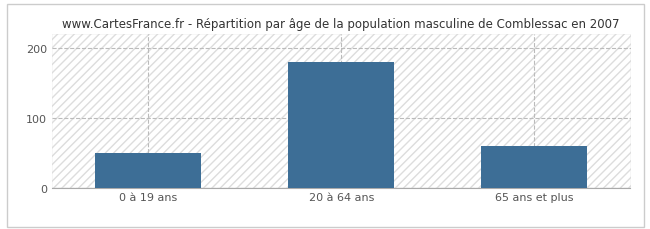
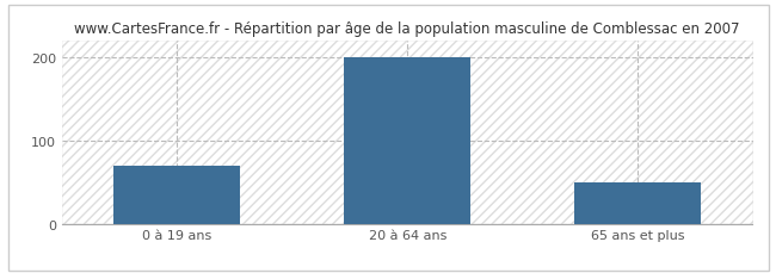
0 à 19 ans: 50 -> 70
20 à 64 ans: 180 -> 200
65 ans et plus: 60 -> 50
